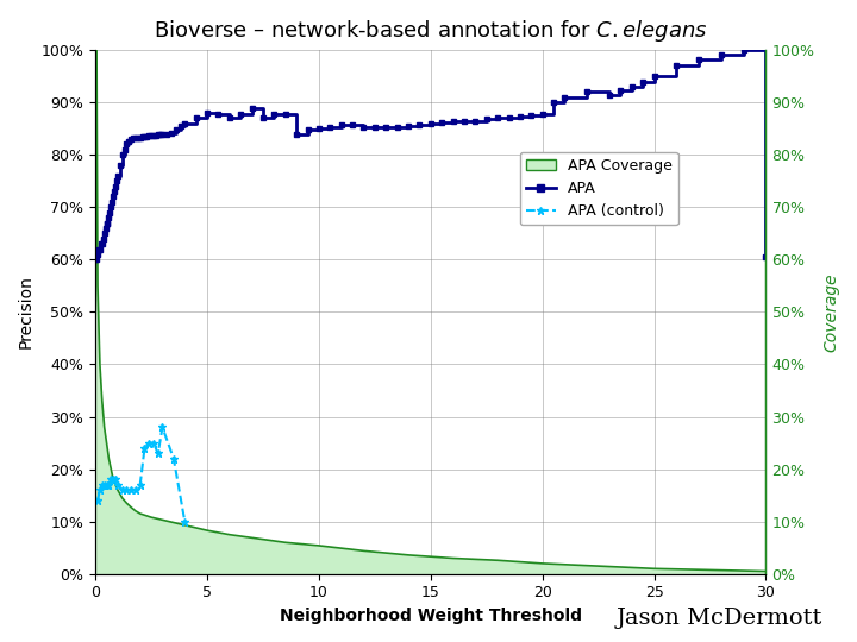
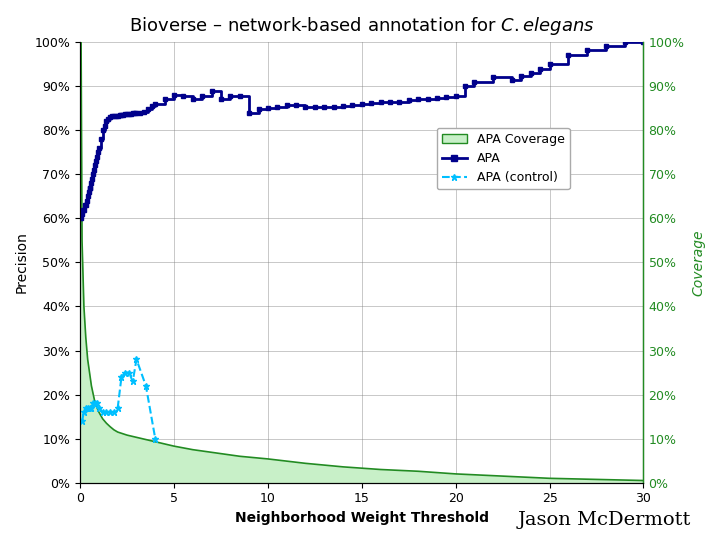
APA/30: 60.5% -> 100.0%
